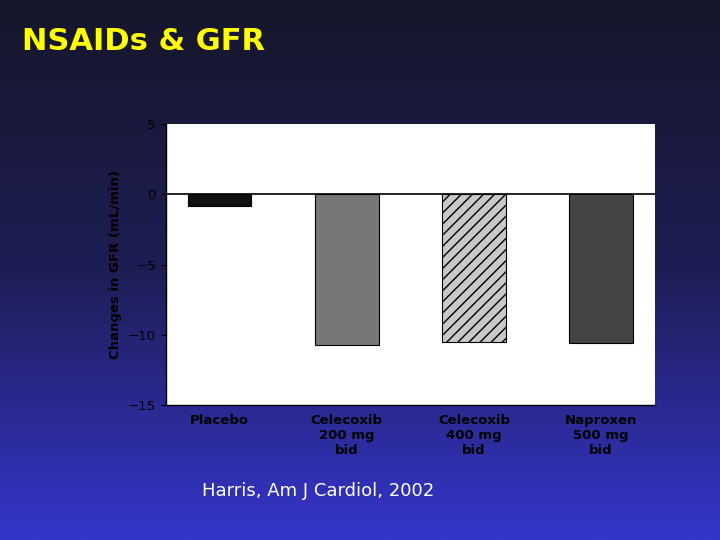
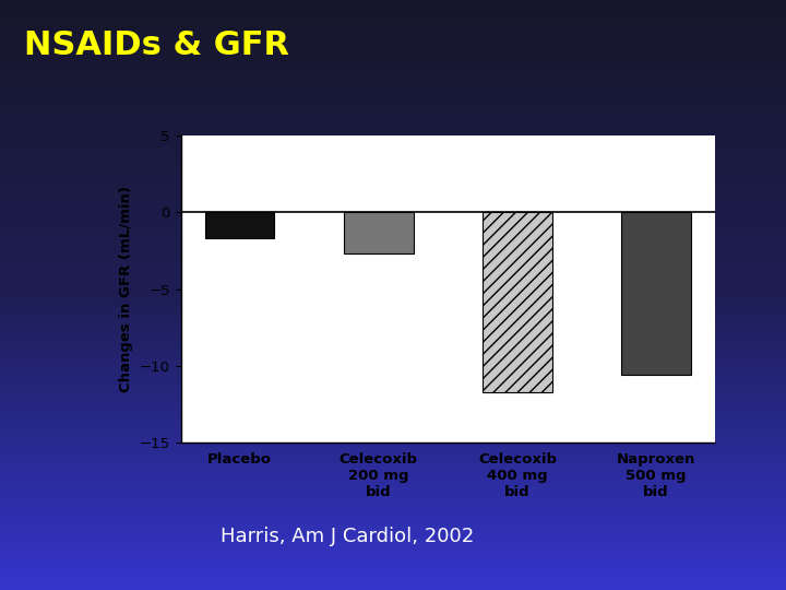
Placebo: -0.8 -> -1.7
Celecoxib 200 mg bid: -10.7 -> -2.7
Celecoxib 400 mg bid: -10.5 -> -11.7
